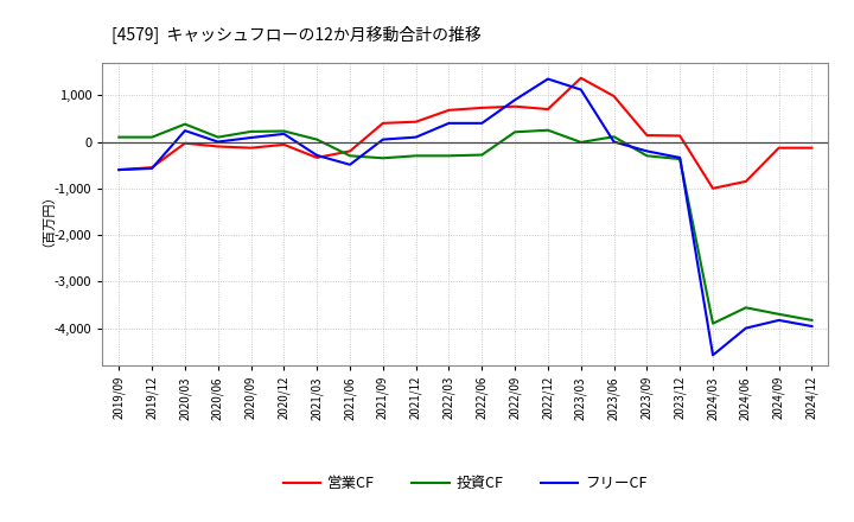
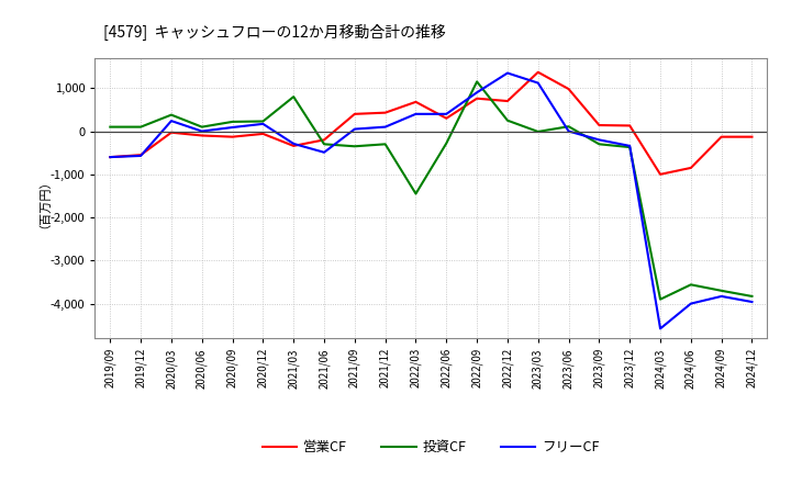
投資CF/2021/03: 50 -> 800
投資CF/2022/03: -300 -> -1,450
営業CF/2022/06: 730 -> 300
投資CF/2022/09: 210 -> 1,150
